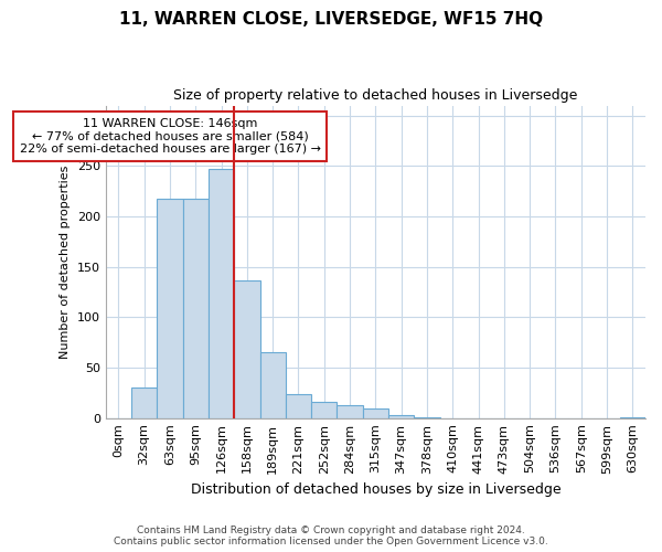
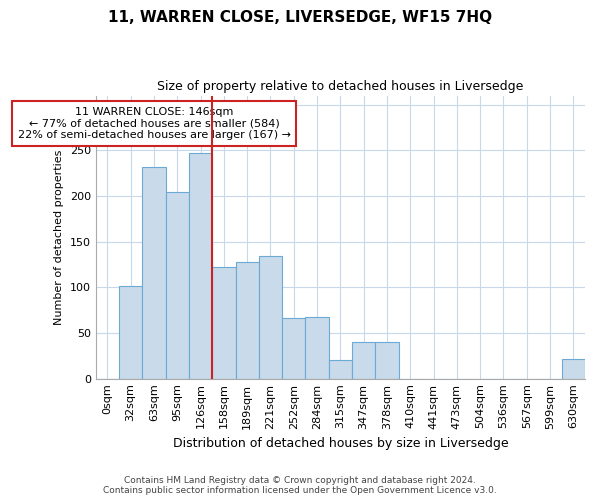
32sqm: 30 -> 102
63sqm: 217 -> 232
95sqm: 217 -> 204
158sqm: 136 -> 122
189sqm: 65 -> 128
221sqm: 24 -> 134
252sqm: 16 -> 66
284sqm: 13 -> 68
315sqm: 10 -> 20
347sqm: 3 -> 40
378sqm: 1 -> 40
630sqm: 1 -> 22
